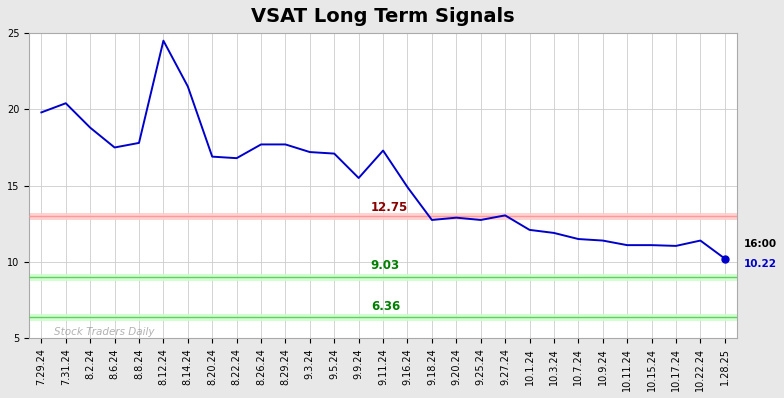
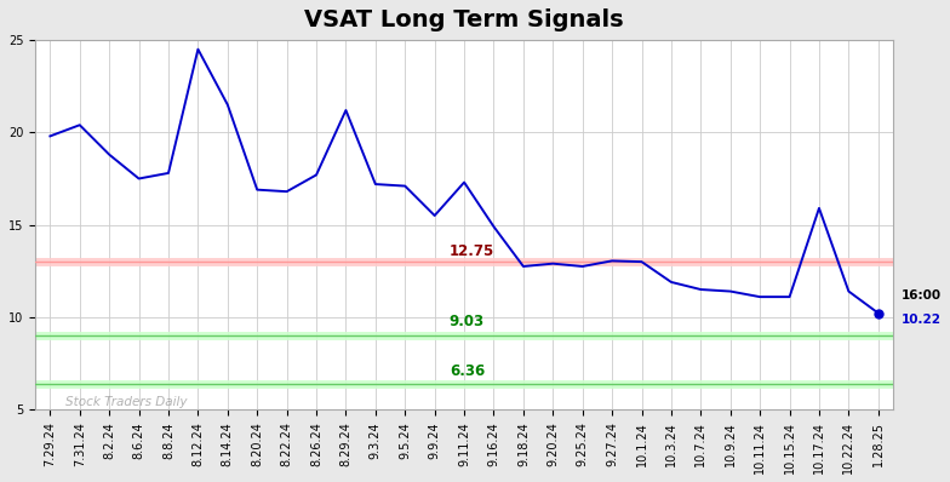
8.29.24: 17.7 -> 21.2
10.1.24: 12.1 -> 13.0
10.17.24: 11.1 -> 15.9
